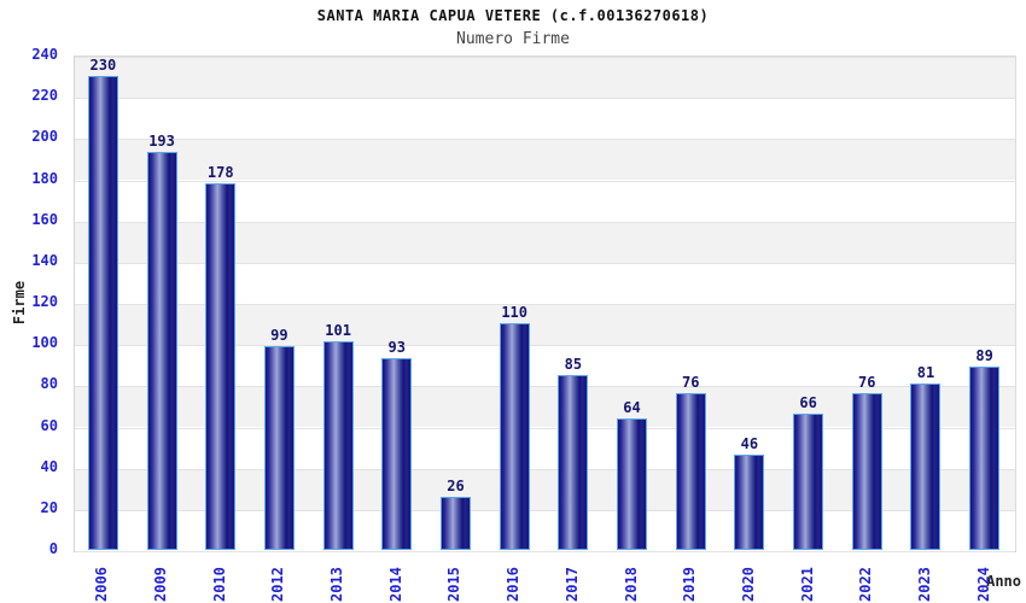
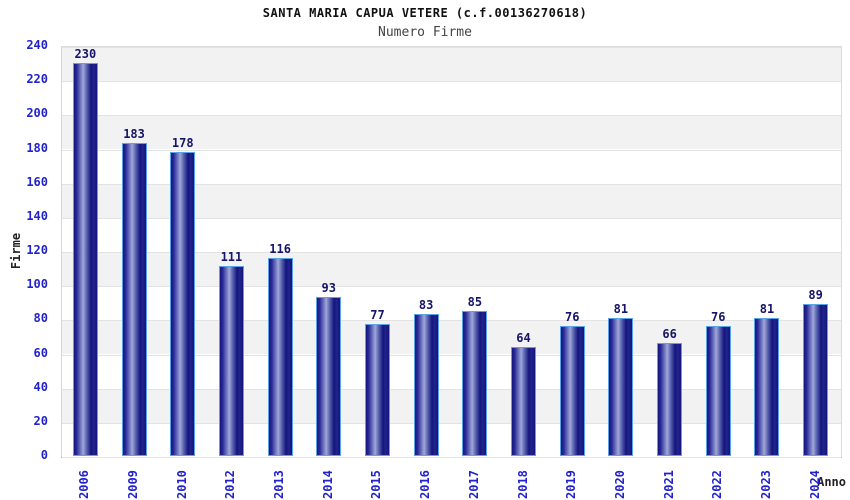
2009: 193 -> 183
2012: 99 -> 111
2013: 101 -> 116
2015: 26 -> 77
2016: 110 -> 83
2020: 46 -> 81
